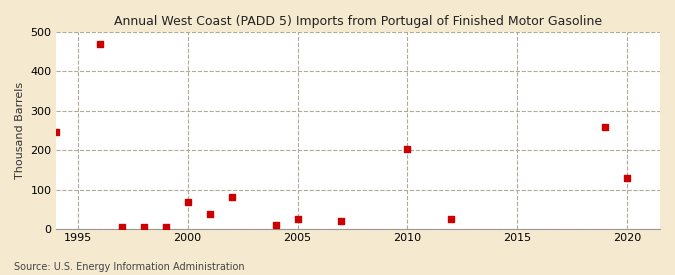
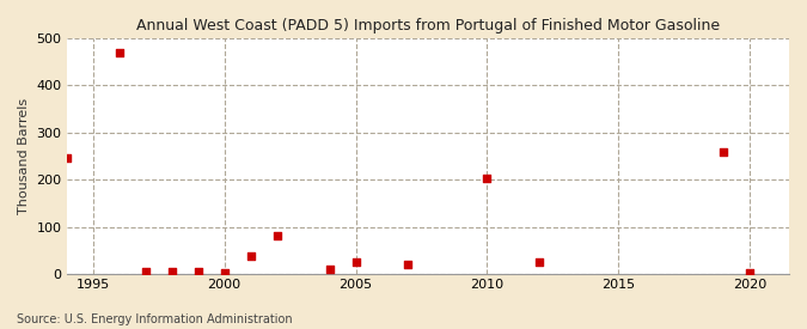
2000: 70 -> 3
2020: 130 -> 4
